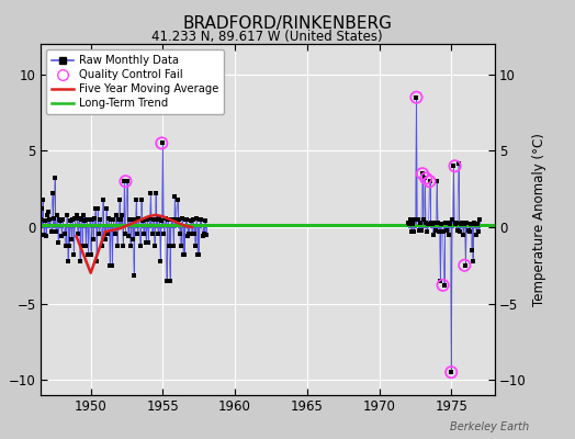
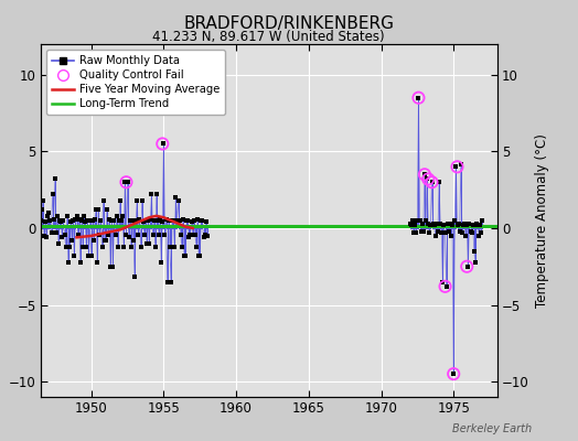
Five Year Moving Average/1950: -3.0 -> -0.5
